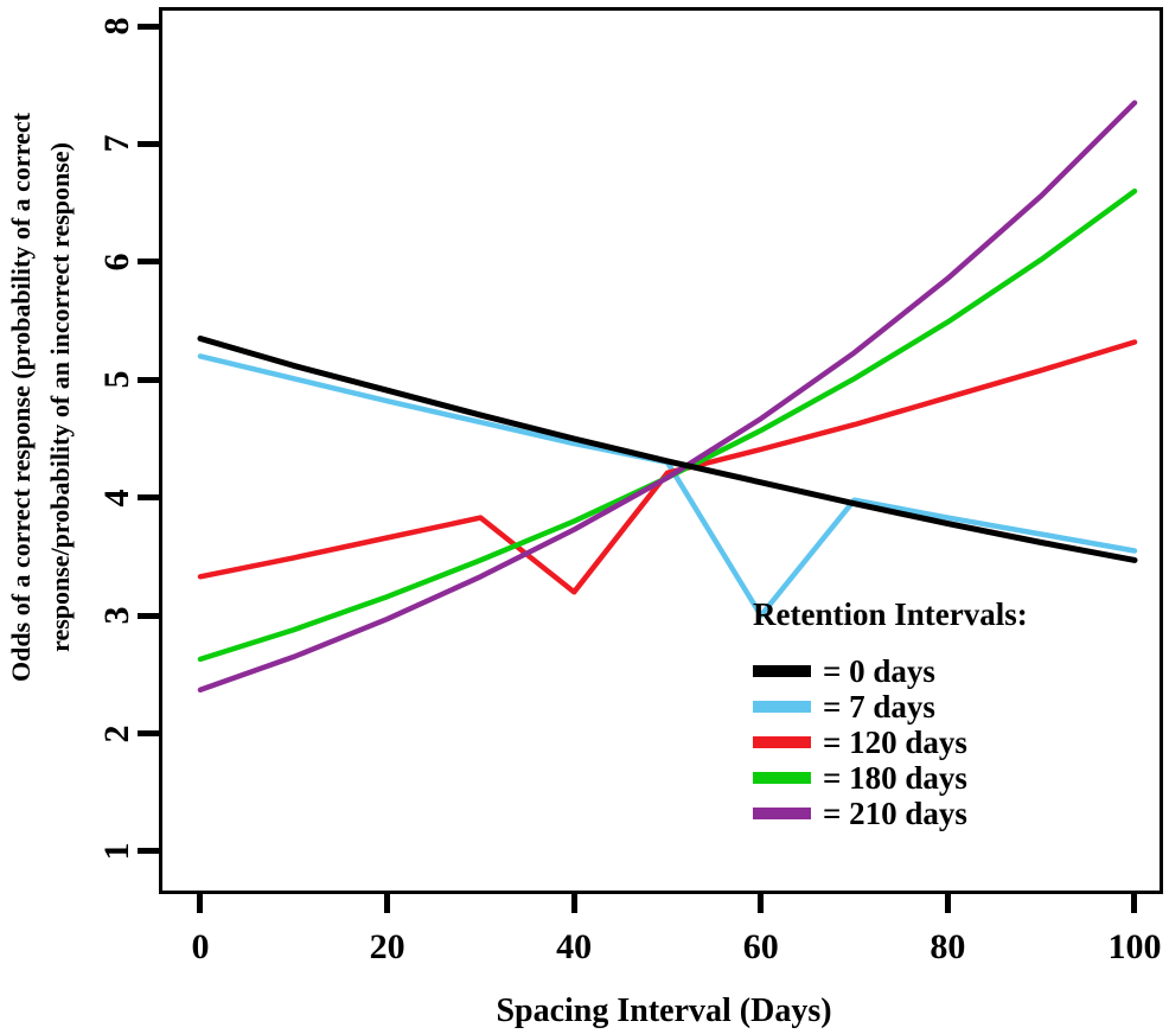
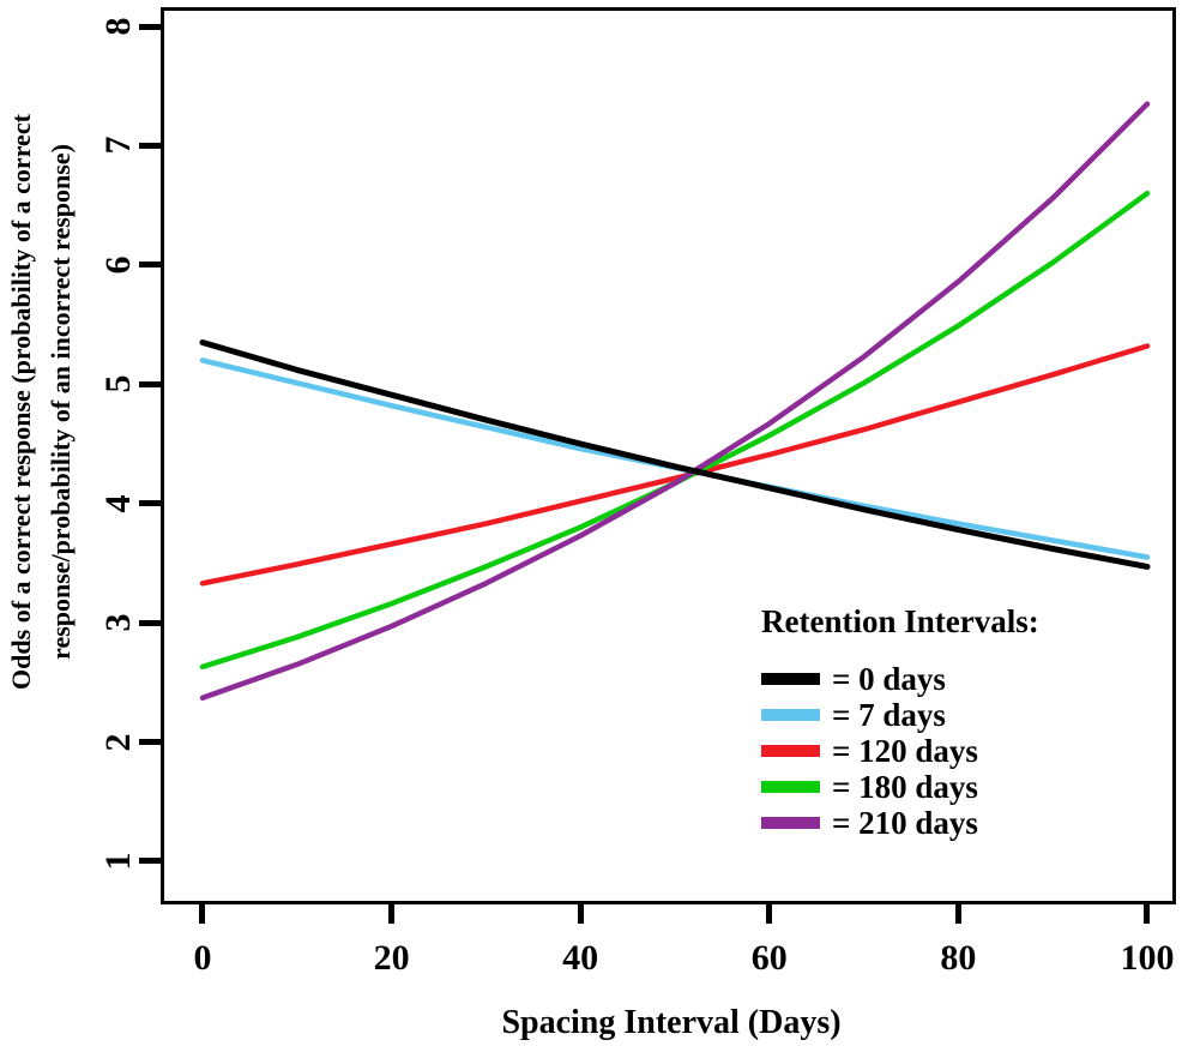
= 120 days/40: 3.2 -> 4.0
= 7 days/60: 3.0 -> 4.1
